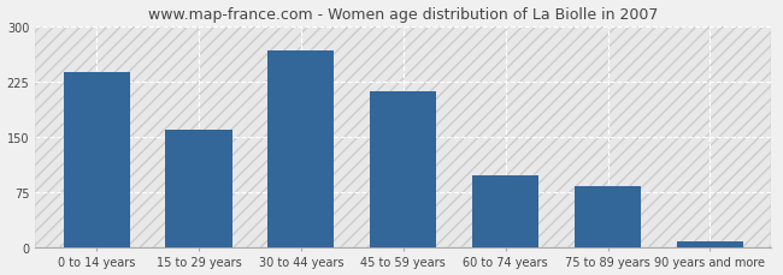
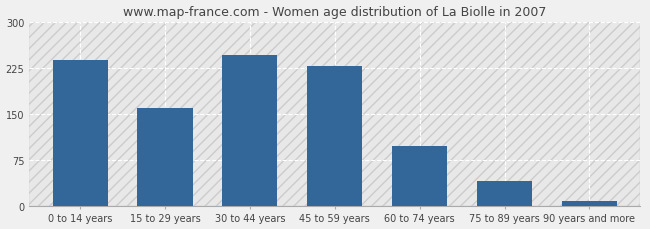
30 to 44 years: 266 -> 245
45 to 59 years: 212 -> 228
75 to 89 years: 82 -> 40
